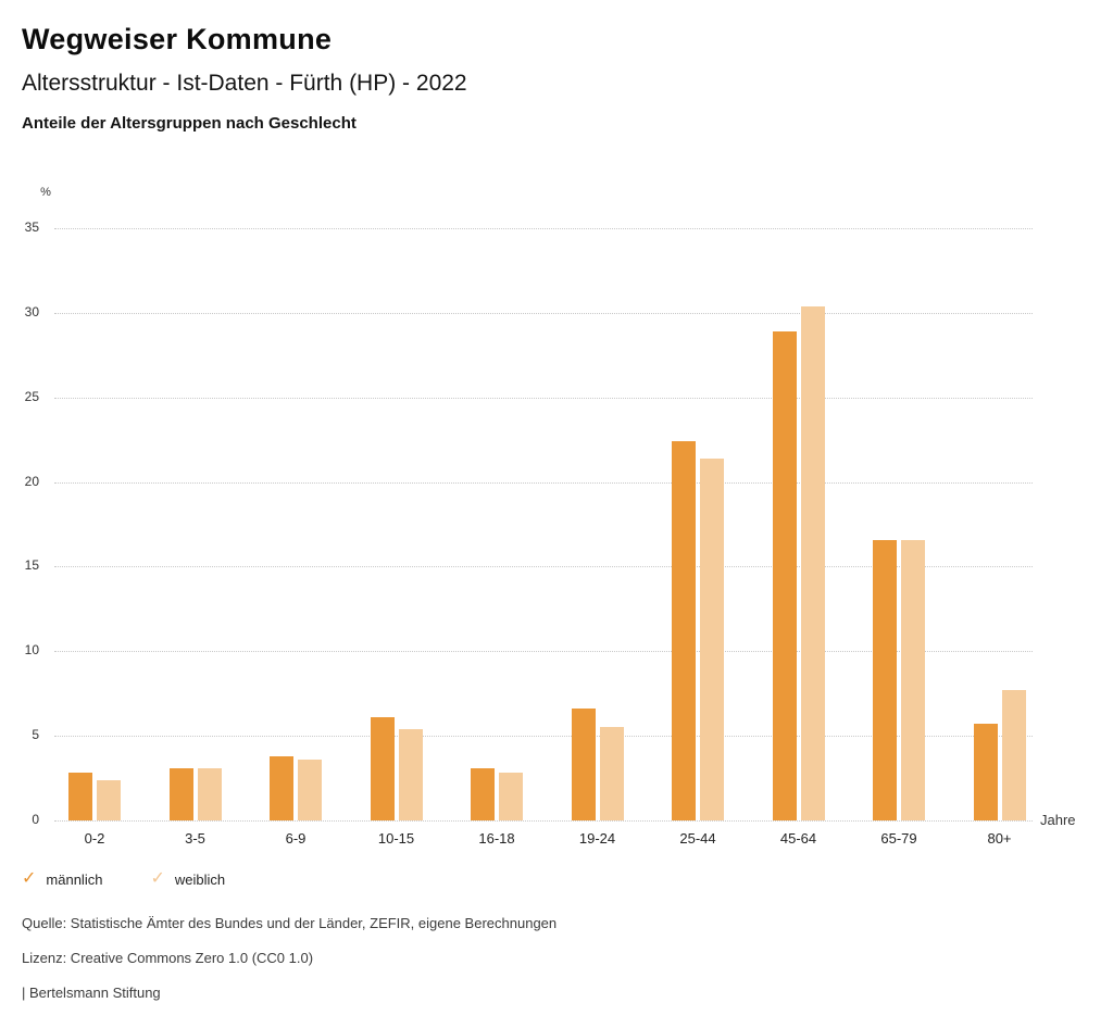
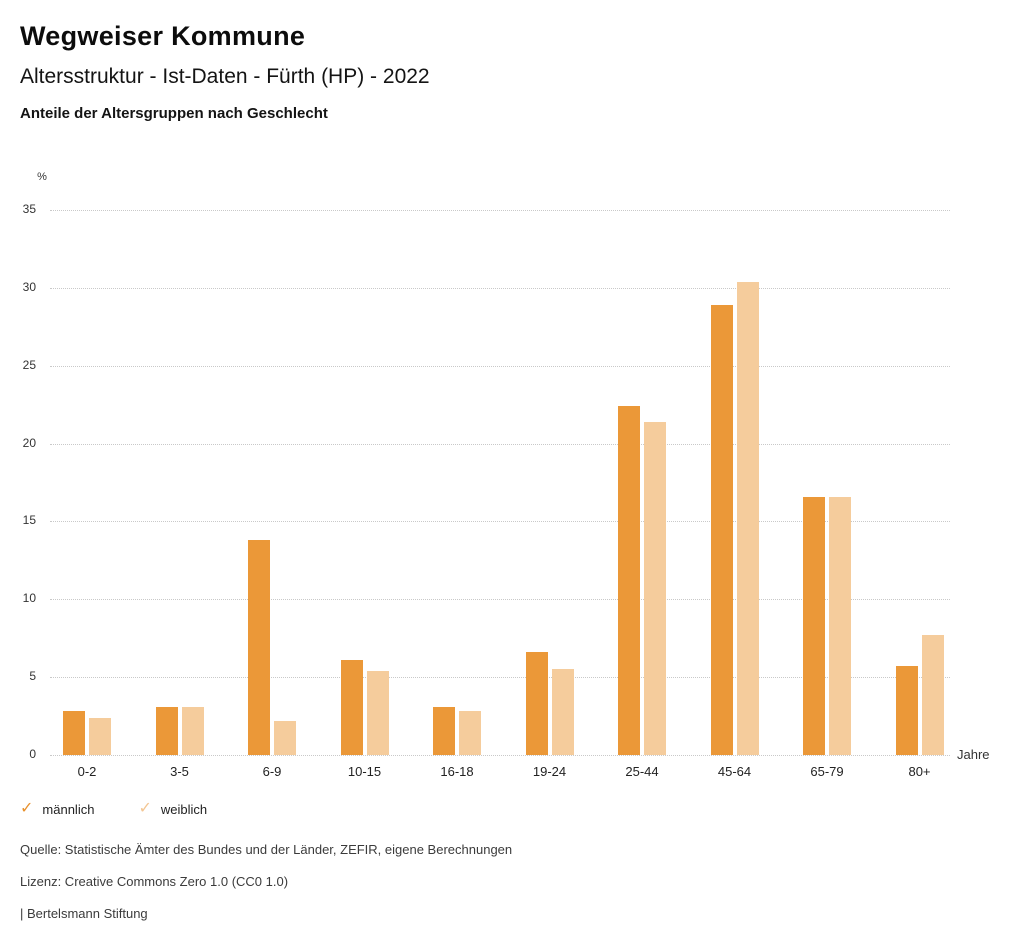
männlich/6-9: 3.8 -> 13.8
weiblich/6-9: 3.6 -> 2.2
